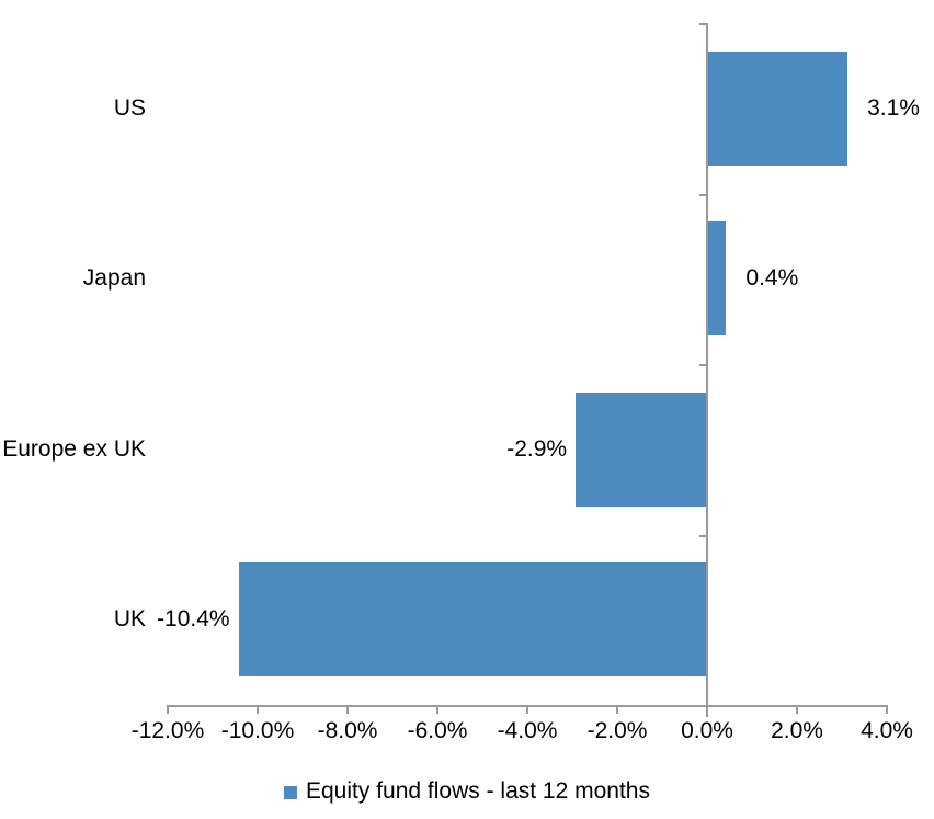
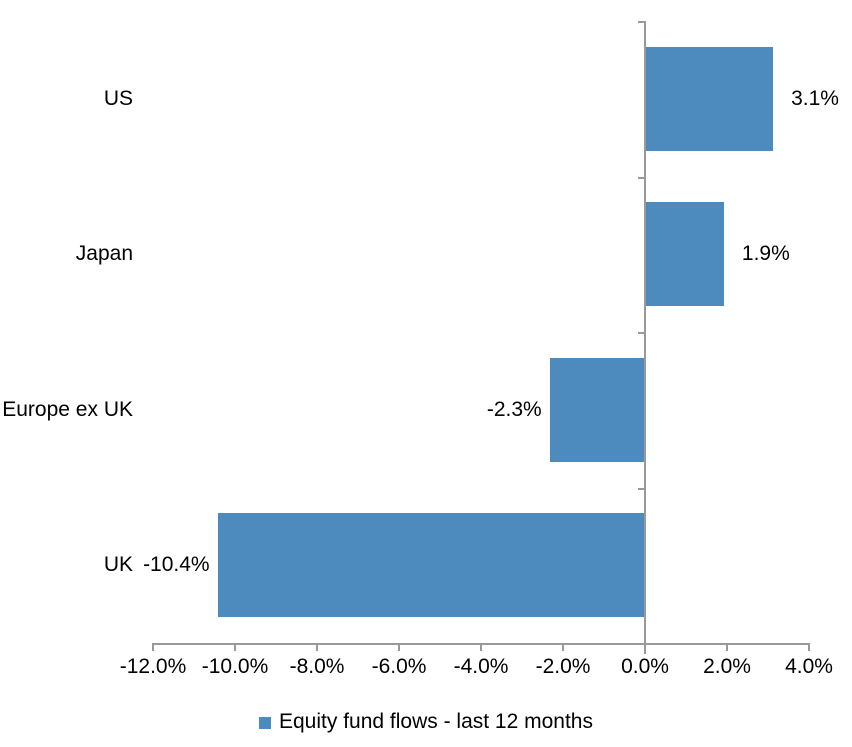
Japan: 0.4% -> 1.9%
Europe ex UK: -2.9% -> -2.3%
